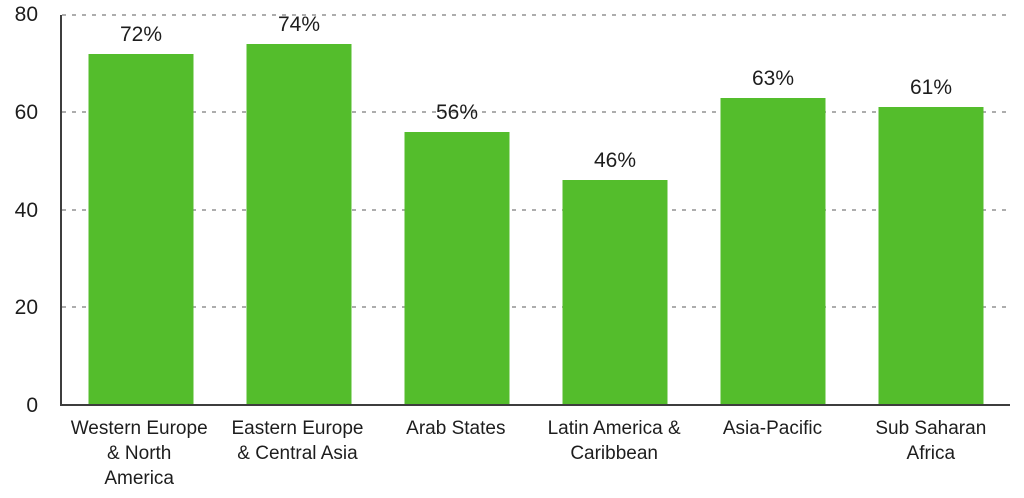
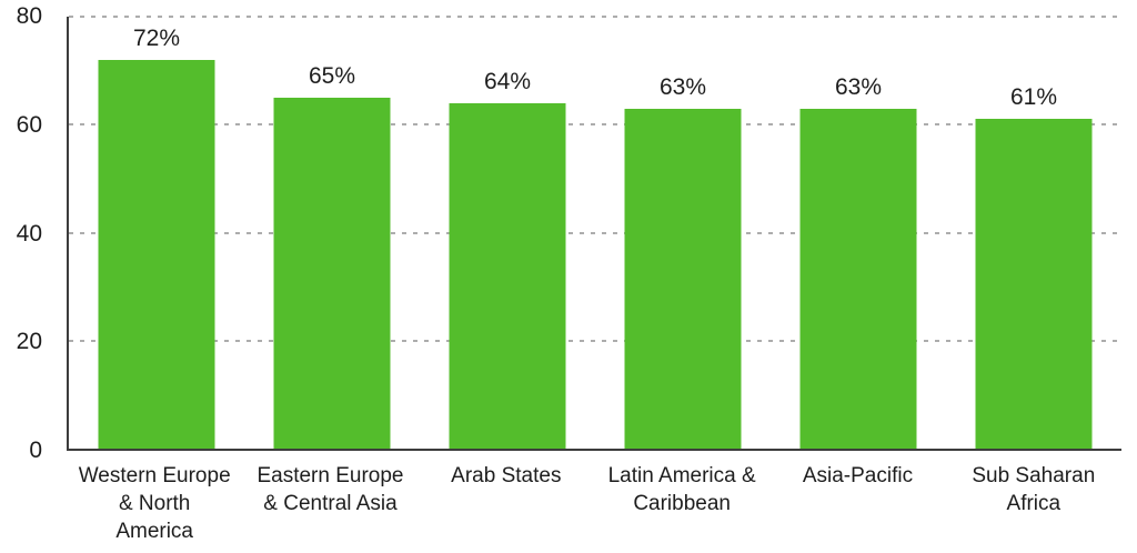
Eastern Europe & Central Asia: 74% -> 65%
Arab States: 56% -> 64%
Latin America & Caribbean: 46% -> 63%
